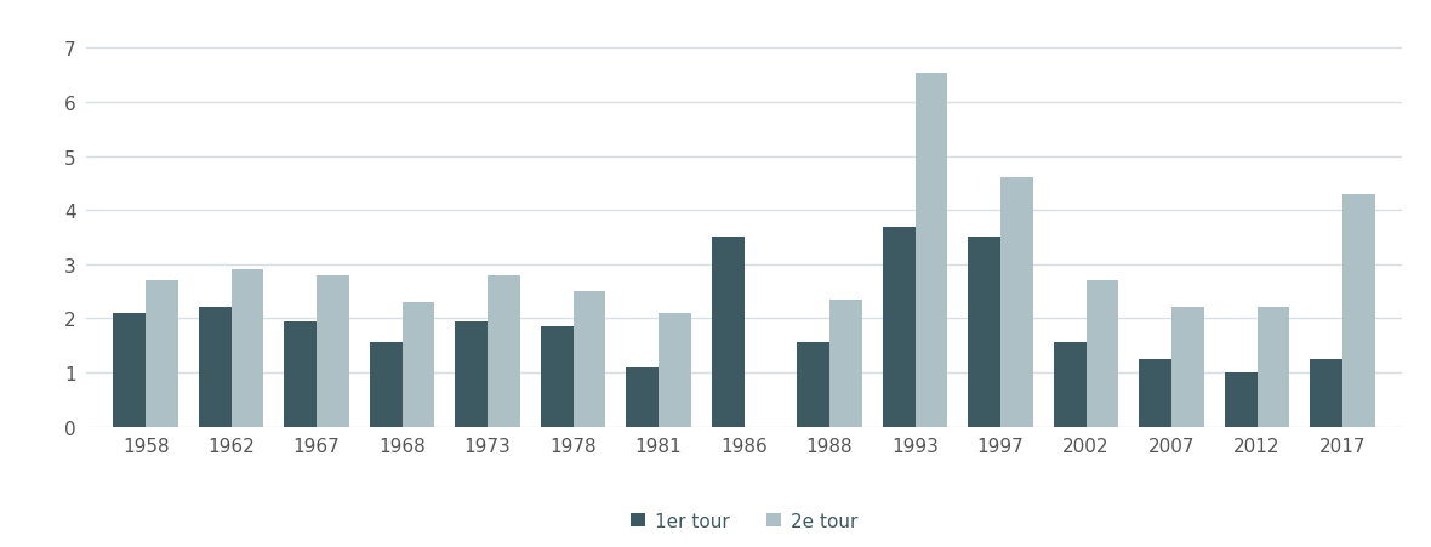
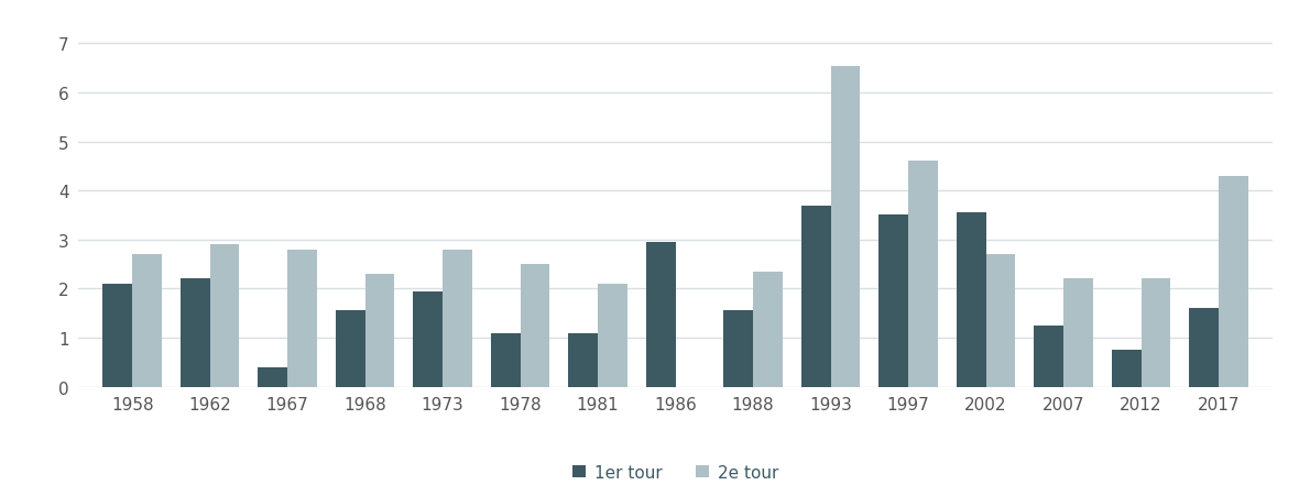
1er tour/1967: 1.95 -> 0.40
1er tour/1978: 1.85 -> 1.10
1er tour/1986: 3.50 -> 2.95
1er tour/2002: 1.55 -> 3.55
1er tour/2012: 1.00 -> 0.75
1er tour/2017: 1.25 -> 1.60
